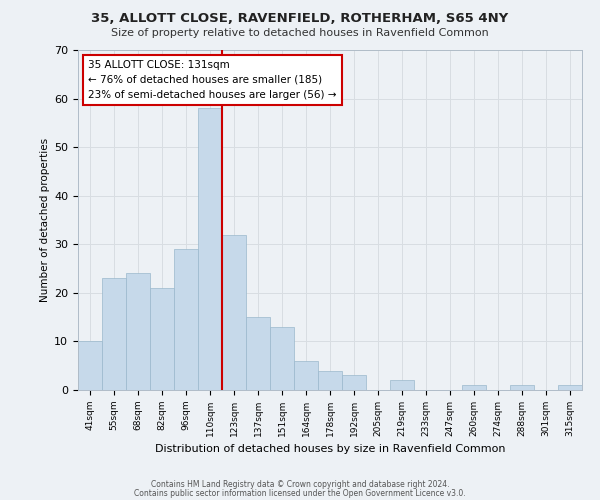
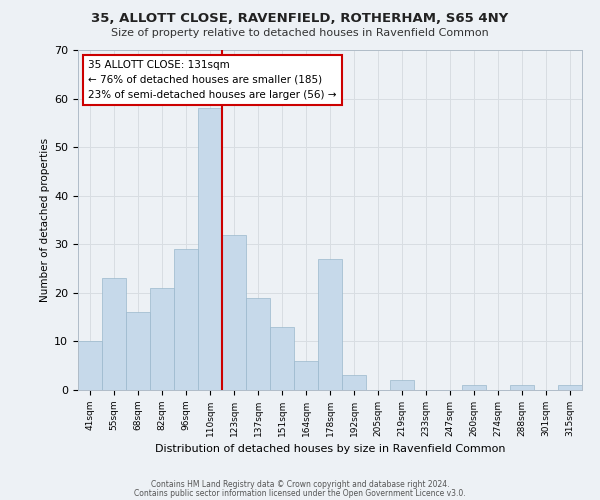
68sqm: 24 -> 16
137sqm: 15 -> 19
178sqm: 4 -> 27
